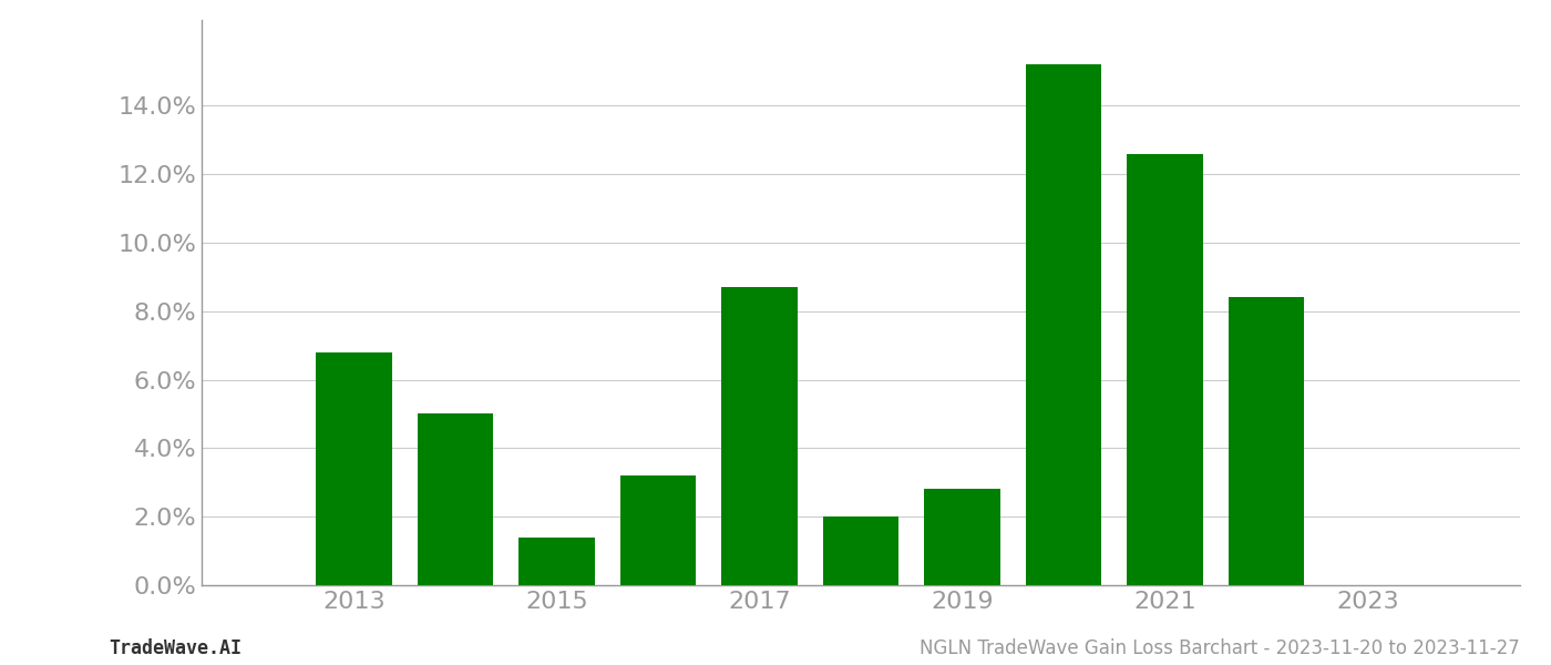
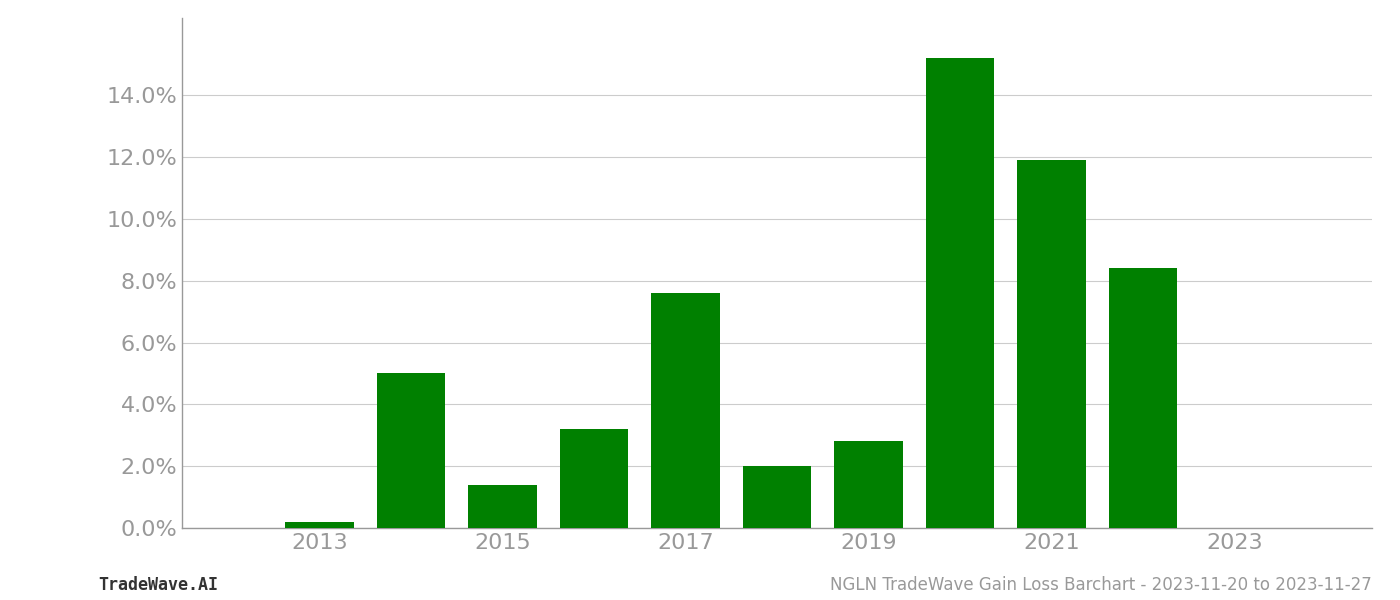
2013: 6.8% -> 0.2%
2017: 8.7% -> 7.6%
2021: 12.6% -> 11.9%
